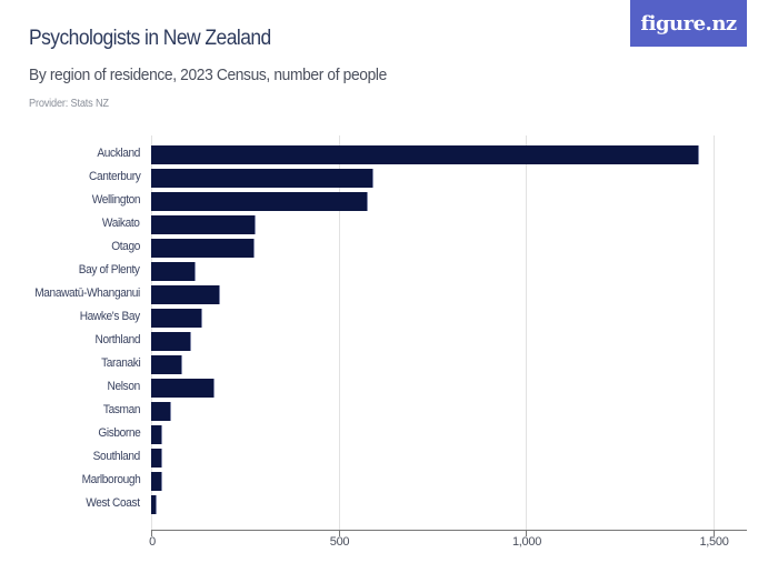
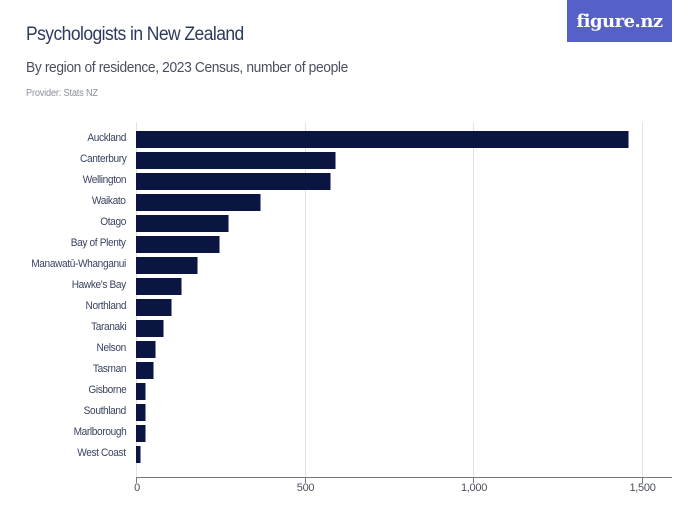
Waikato: 280 -> 370
Bay of Plenty: 120 -> 250
Nelson: 170 -> 60
